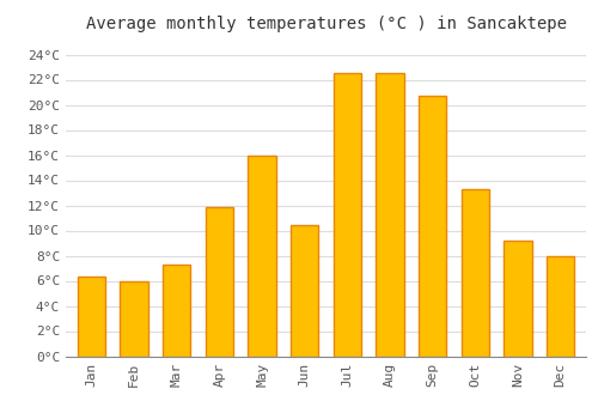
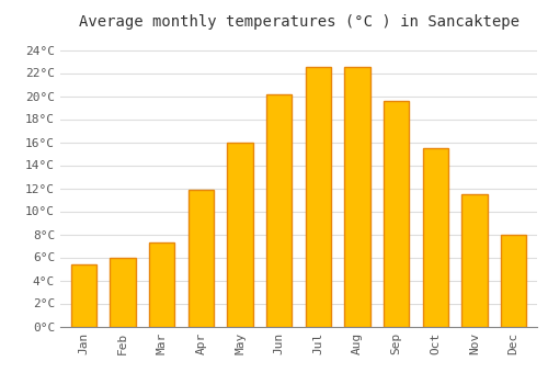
Jan: 6.3°C -> 5.4°C
Jun: 10.4°C -> 20.1°C
Sep: 20.7°C -> 19.6°C
Oct: 13.3°C -> 15.5°C
Nov: 9.2°C -> 11.5°C
